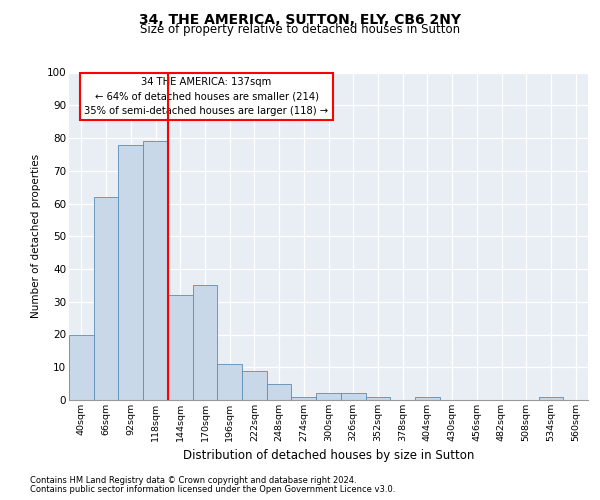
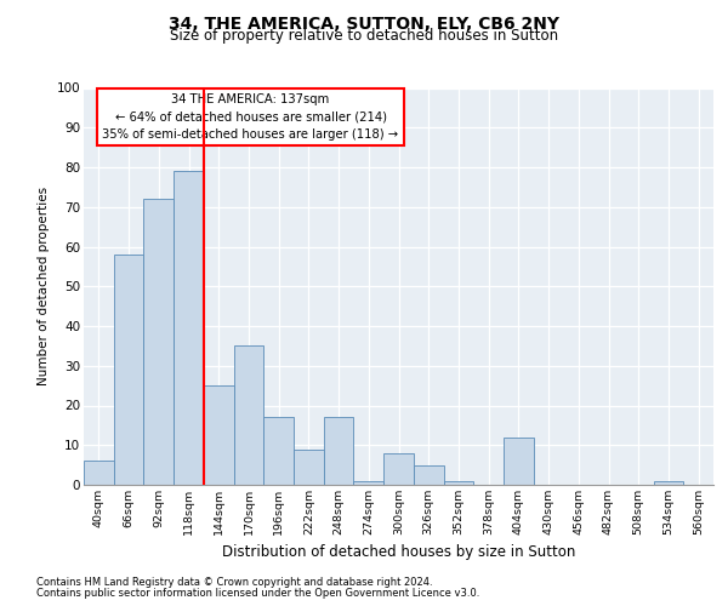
40sqm: 20 -> 6
66sqm: 62 -> 58
92sqm: 78 -> 72
144sqm: 32 -> 25
196sqm: 11 -> 17
248sqm: 5 -> 17
300sqm: 2 -> 8
326sqm: 2 -> 5
404sqm: 1 -> 12
